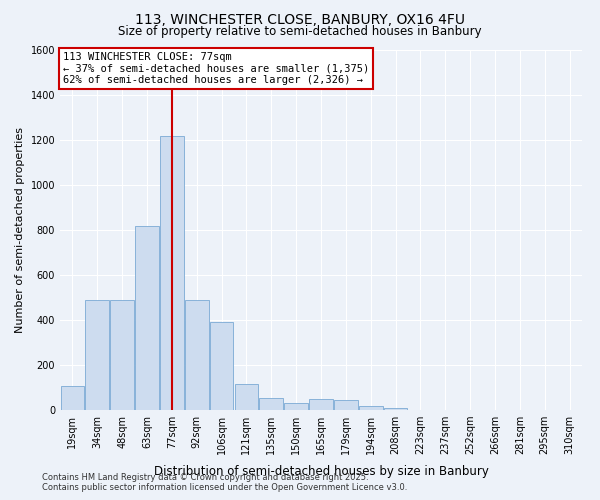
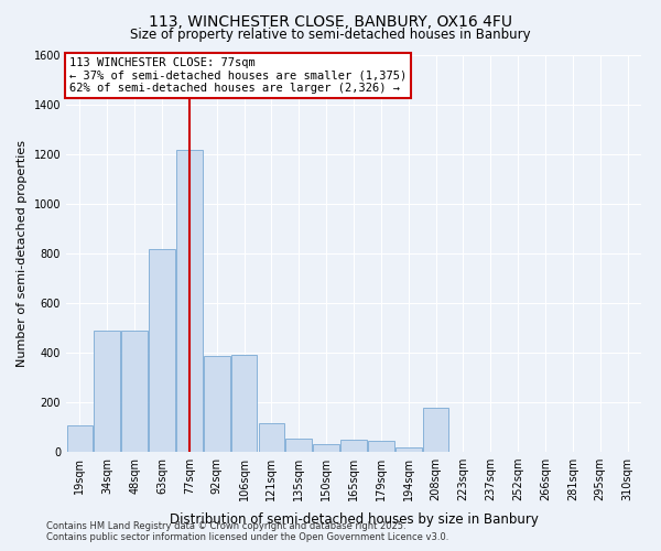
92sqm: 490 -> 385
208sqm: 10 -> 180
